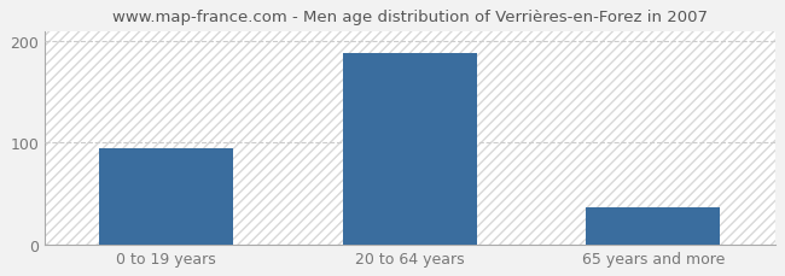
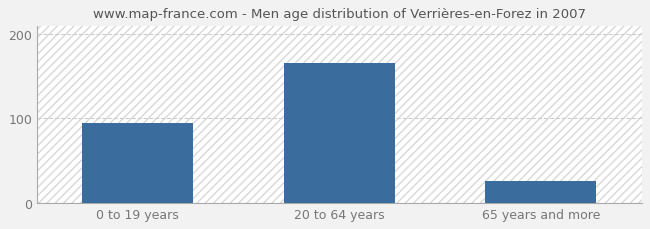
20 to 64 years: 188 -> 166
65 years and more: 37 -> 26
